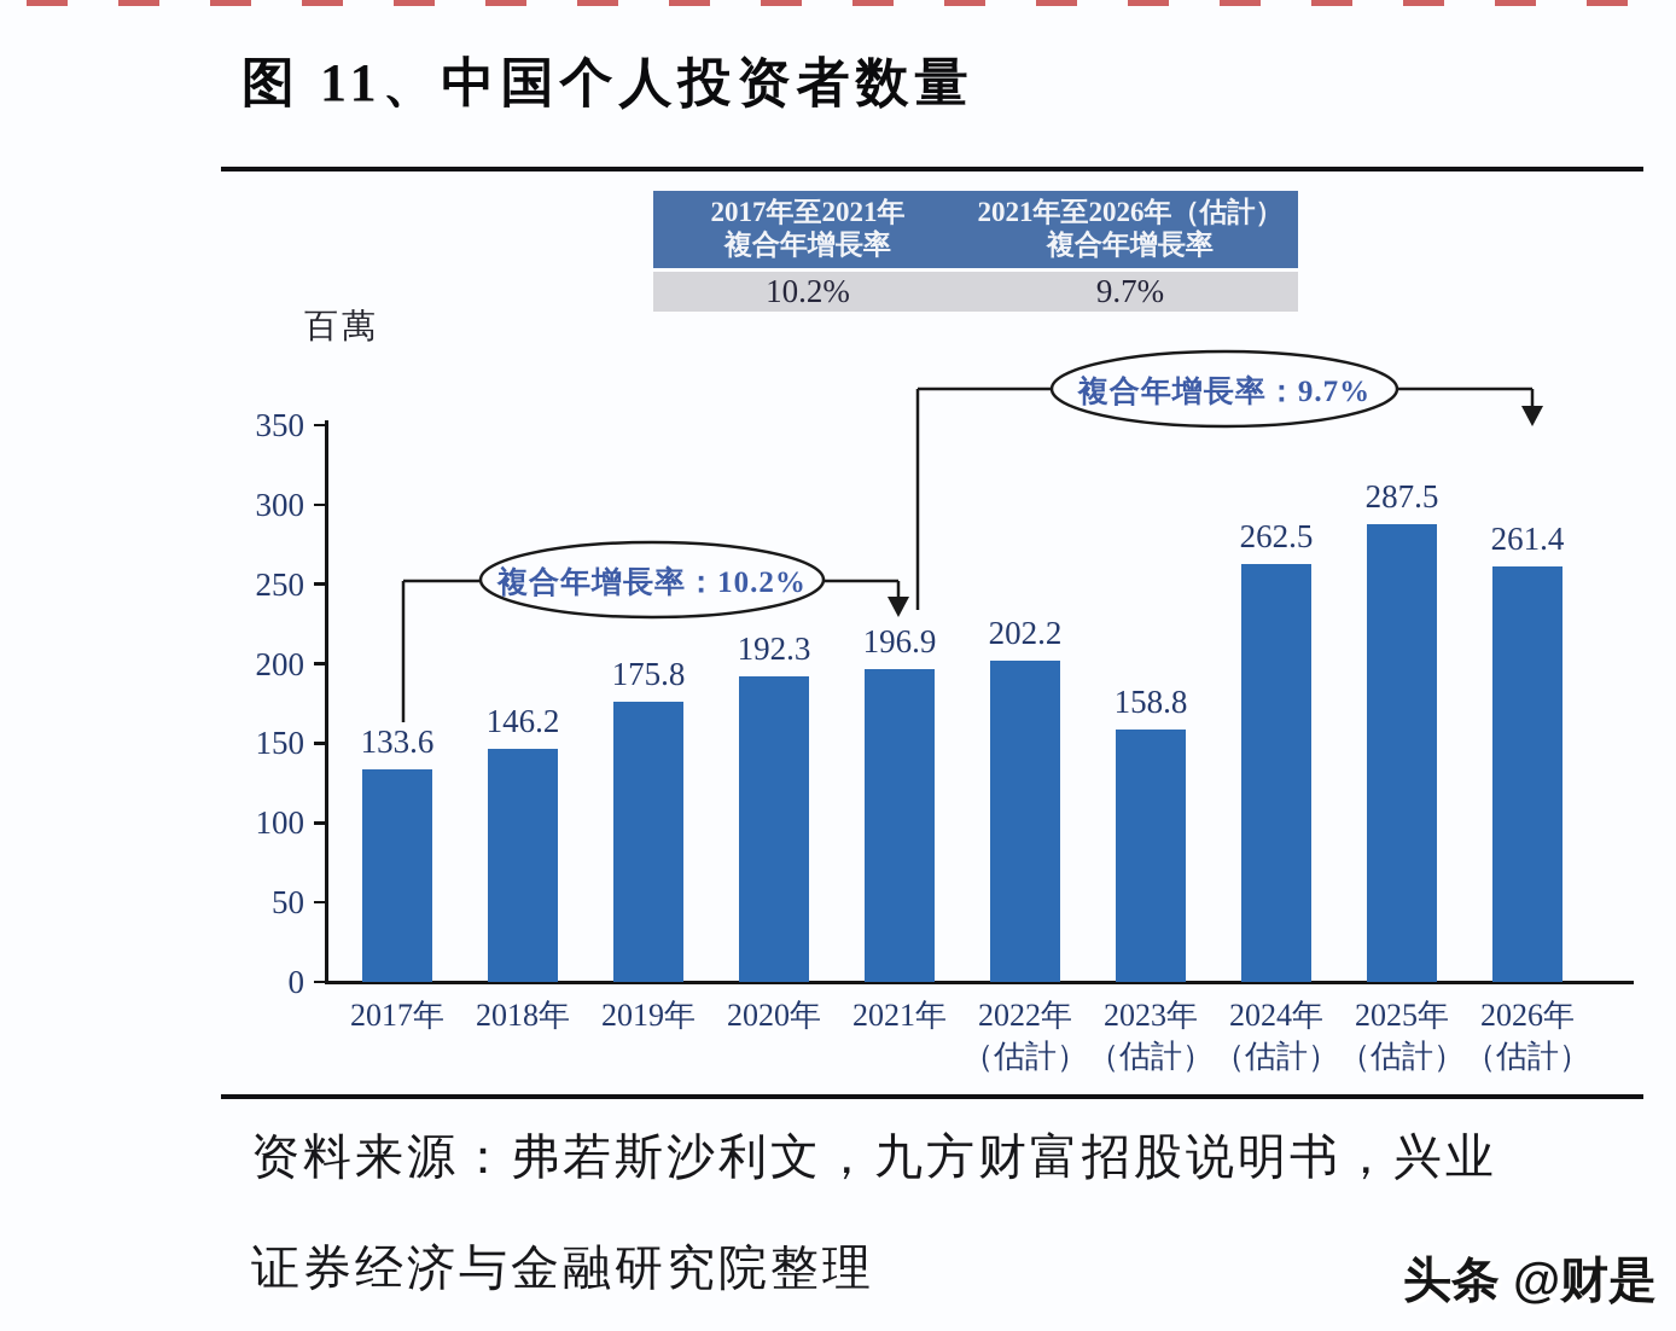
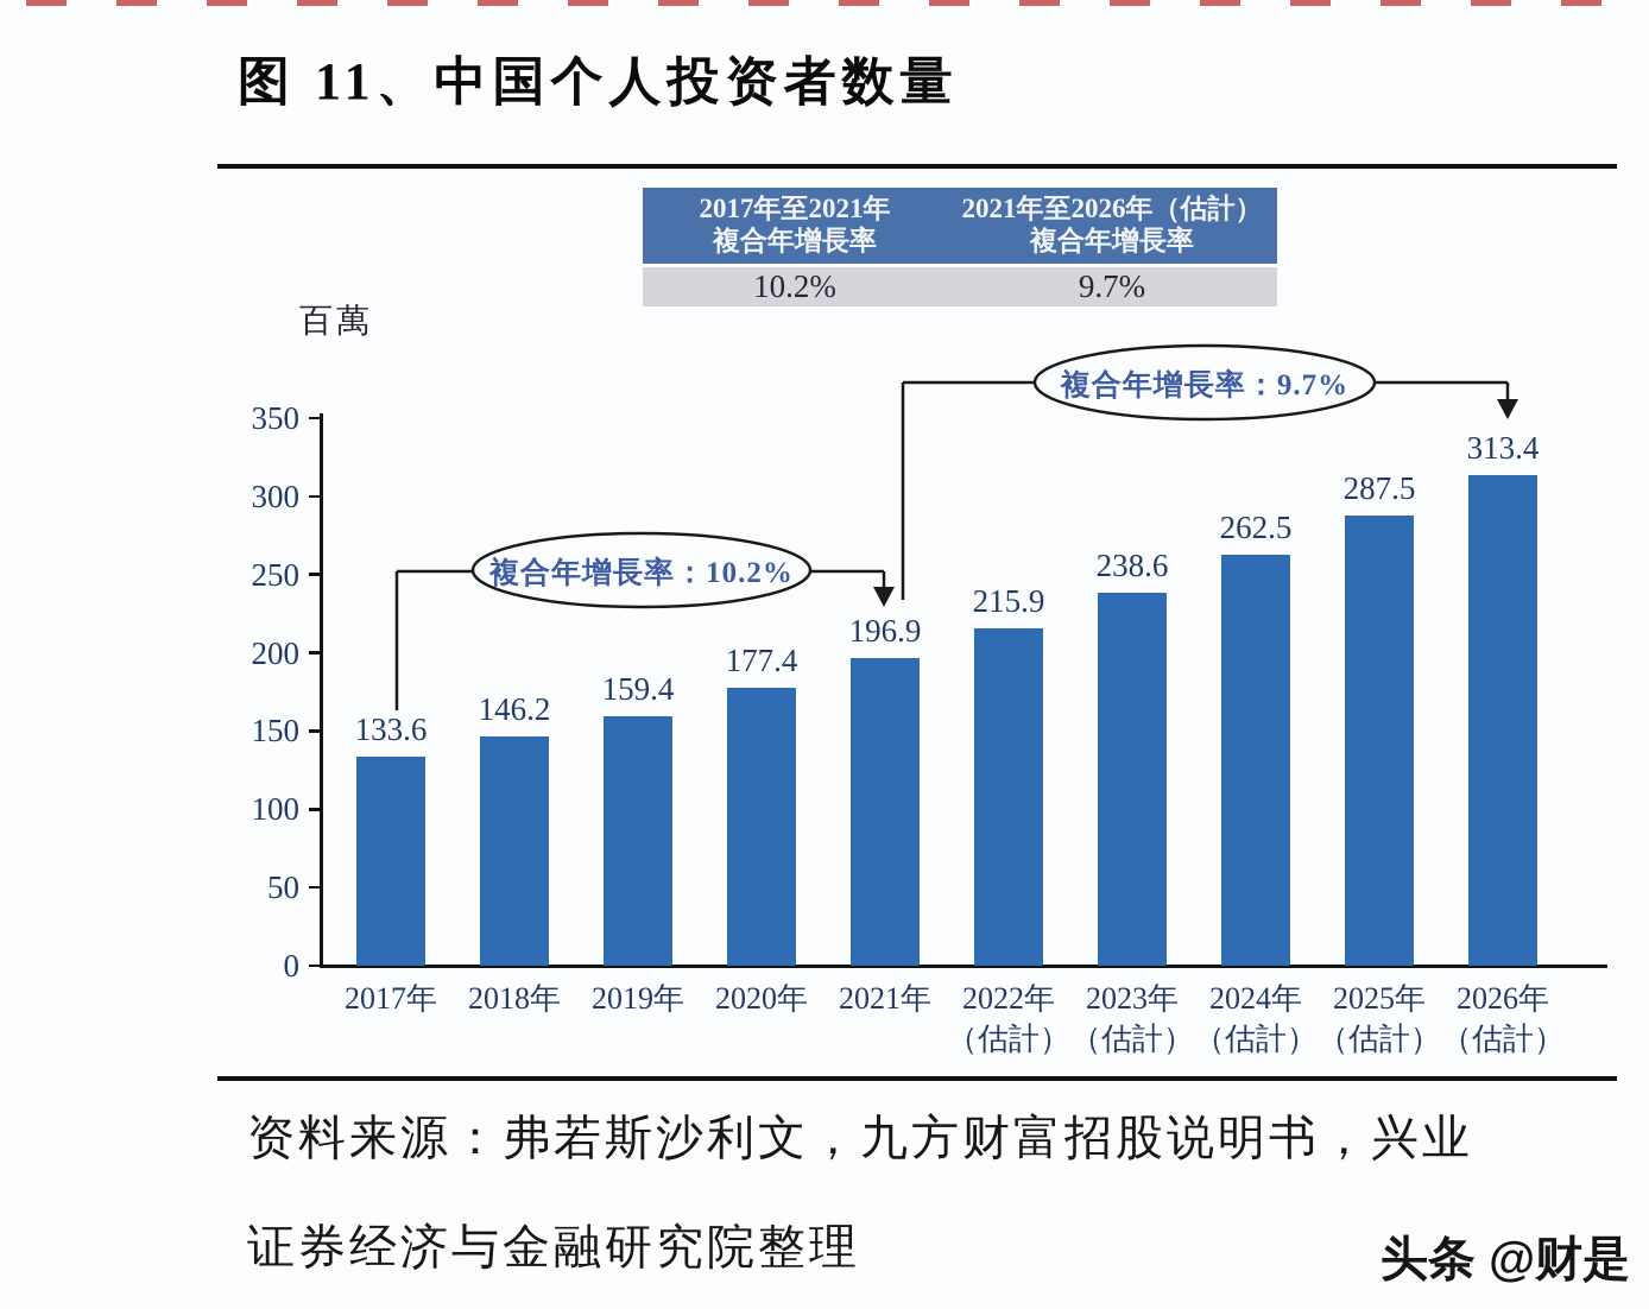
2019年: 175.8 -> 159.4
2020年: 192.3 -> 177.4
2022年（估計）: 202.2 -> 215.9
2023年（估計）: 158.8 -> 238.6
2026年（估計）: 261.4 -> 313.4
